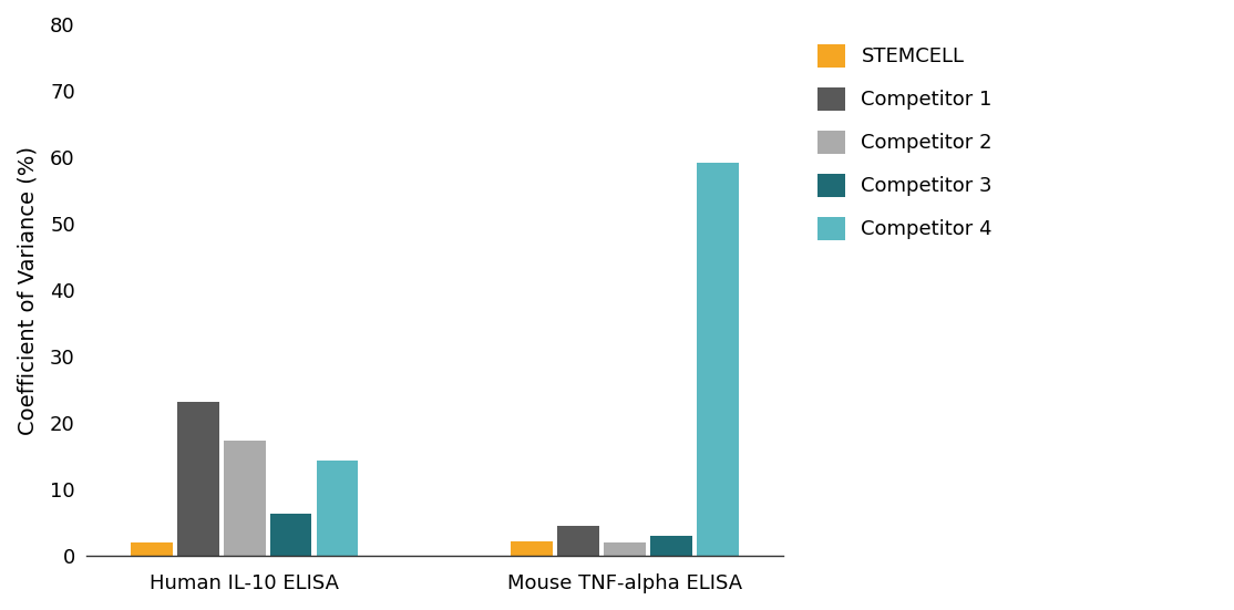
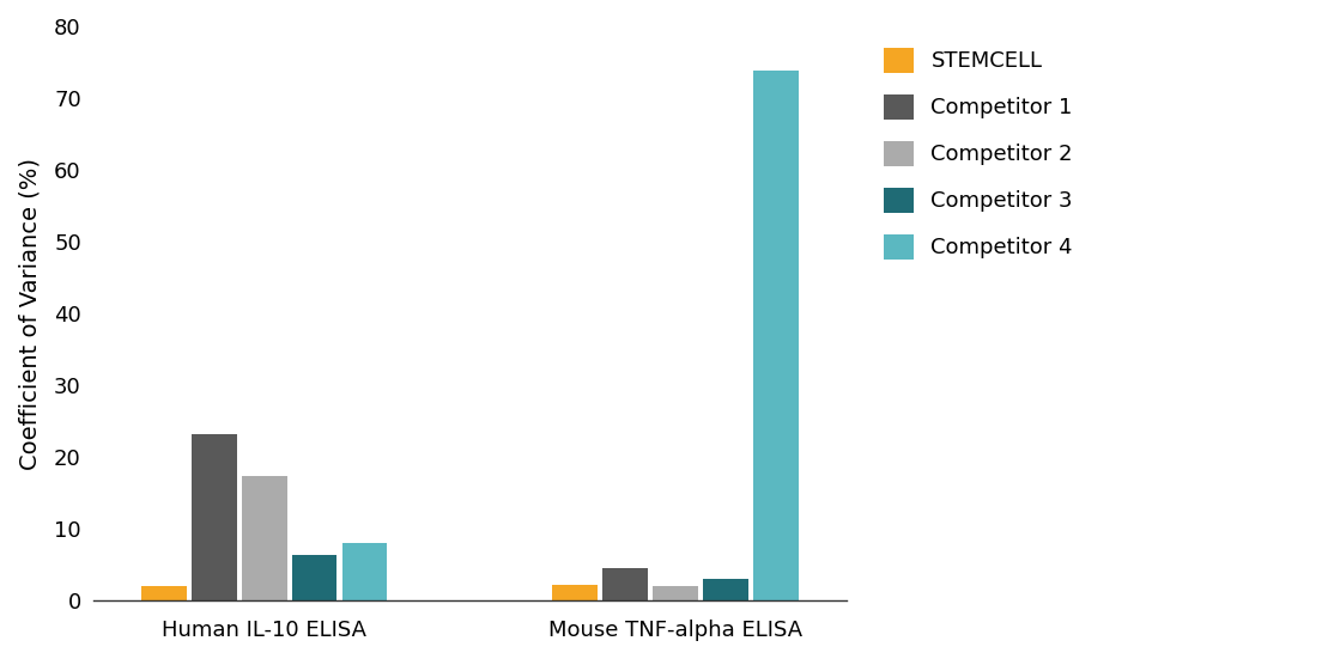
Competitor 4/Human IL-10 ELISA: 14.4 -> 8.0
Competitor 4/Mouse TNF-alpha ELISA: 59.2 -> 73.8
